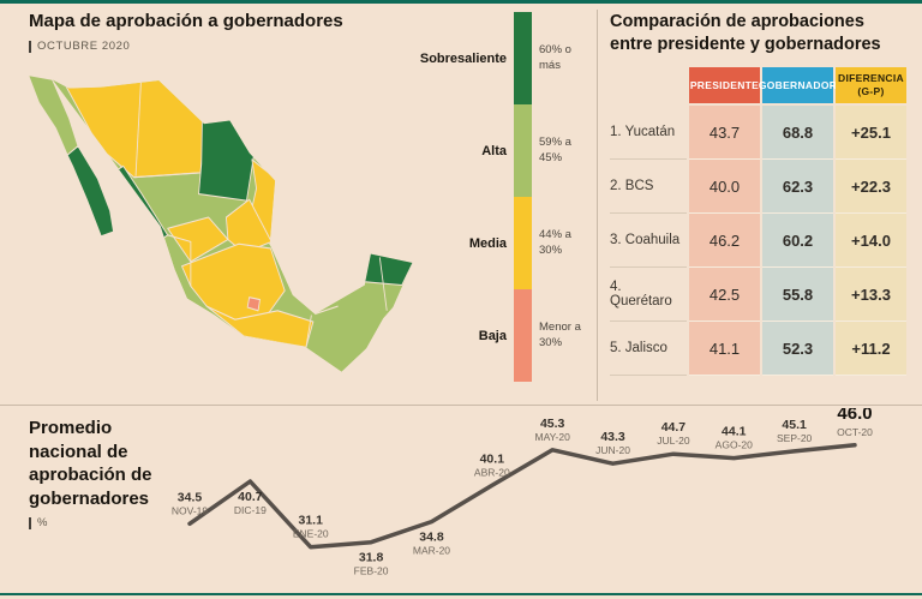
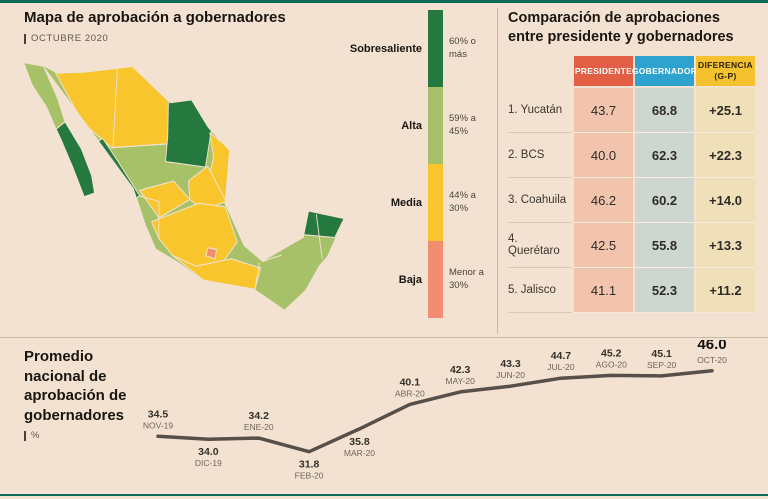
Promedio nacional de aprobación de gobernadores/DIC-19: 40.7 -> 34.0
Promedio nacional de aprobación de gobernadores/ENE-20: 31.1 -> 34.2
Promedio nacional de aprobación de gobernadores/MAR-20: 34.8 -> 35.8
Promedio nacional de aprobación de gobernadores/MAY-20: 45.3 -> 42.3
Promedio nacional de aprobación de gobernadores/AGO-20: 44.1 -> 45.2
